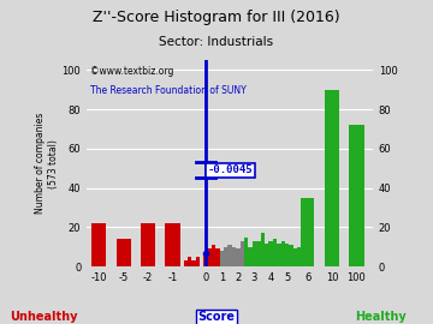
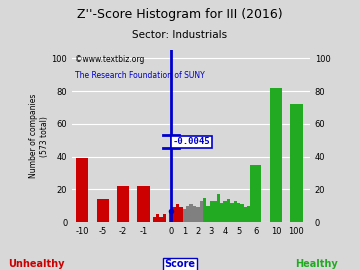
-10: 22 -> 39
10: 90 -> 82
